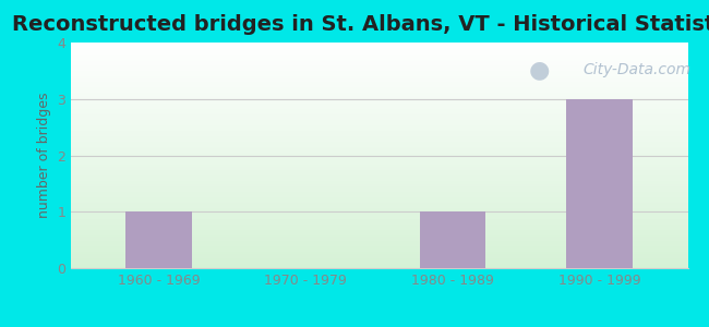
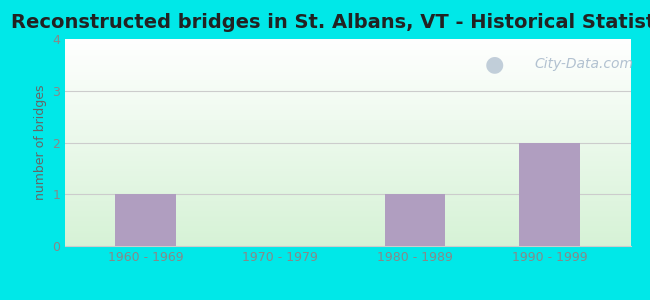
1990 - 1999: 3 -> 2
